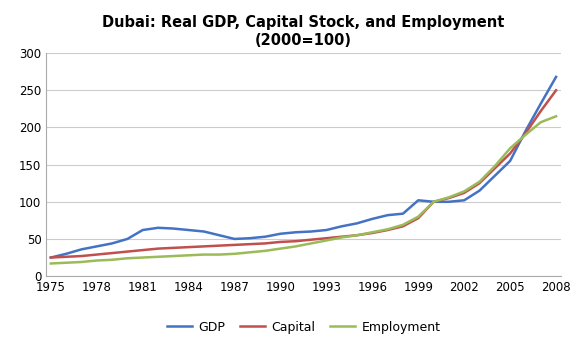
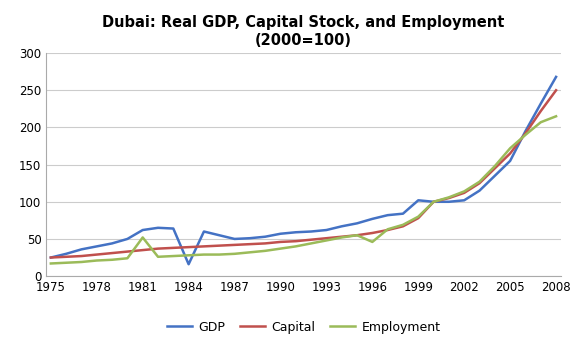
Employment/1981: 25 -> 52
GDP/1984: 62 -> 16
Employment/1996: 59 -> 46
